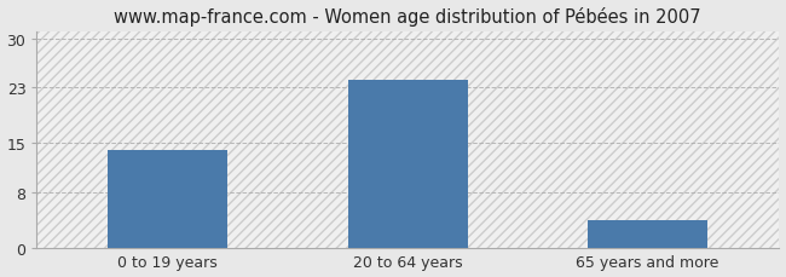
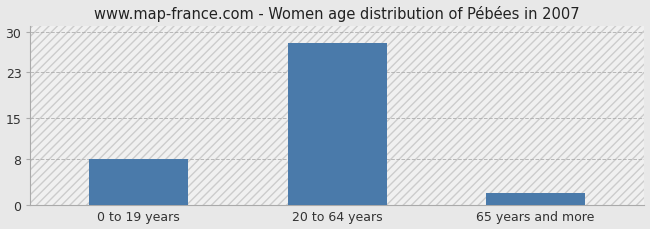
0 to 19 years: 14 -> 8
20 to 64 years: 24 -> 28
65 years and more: 4 -> 2
